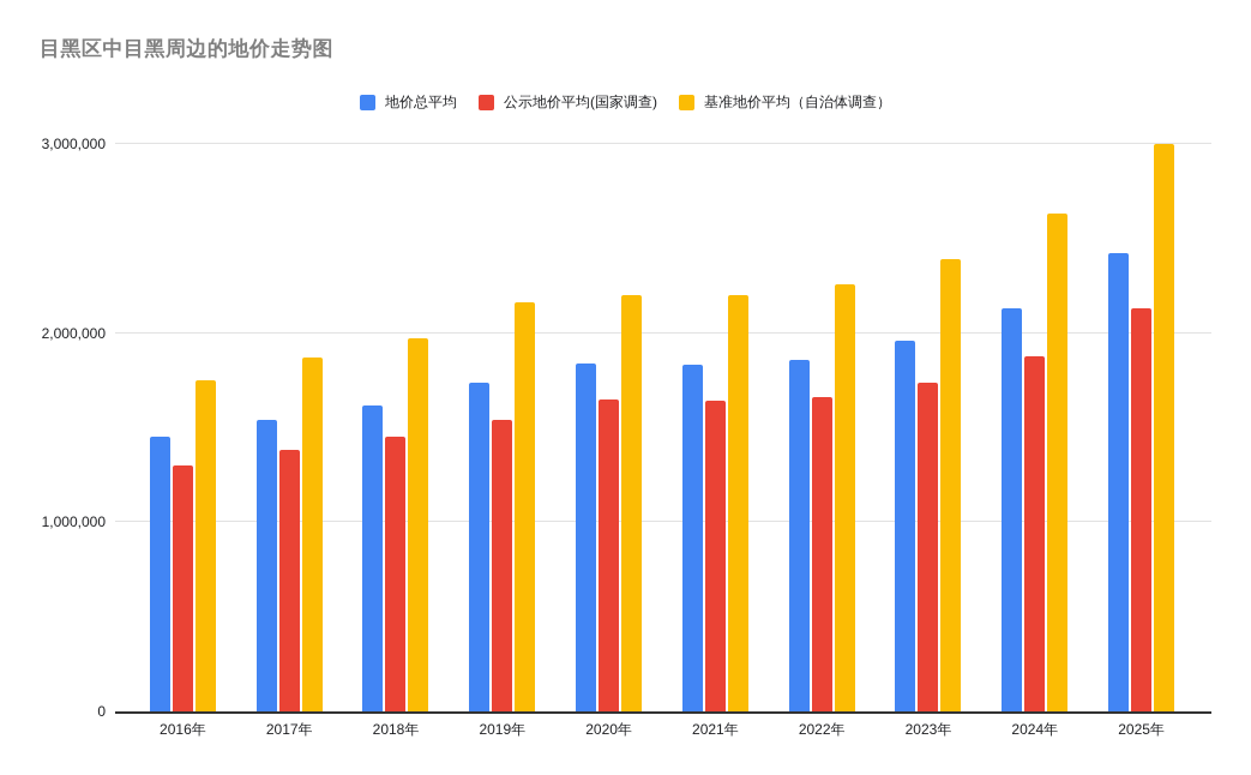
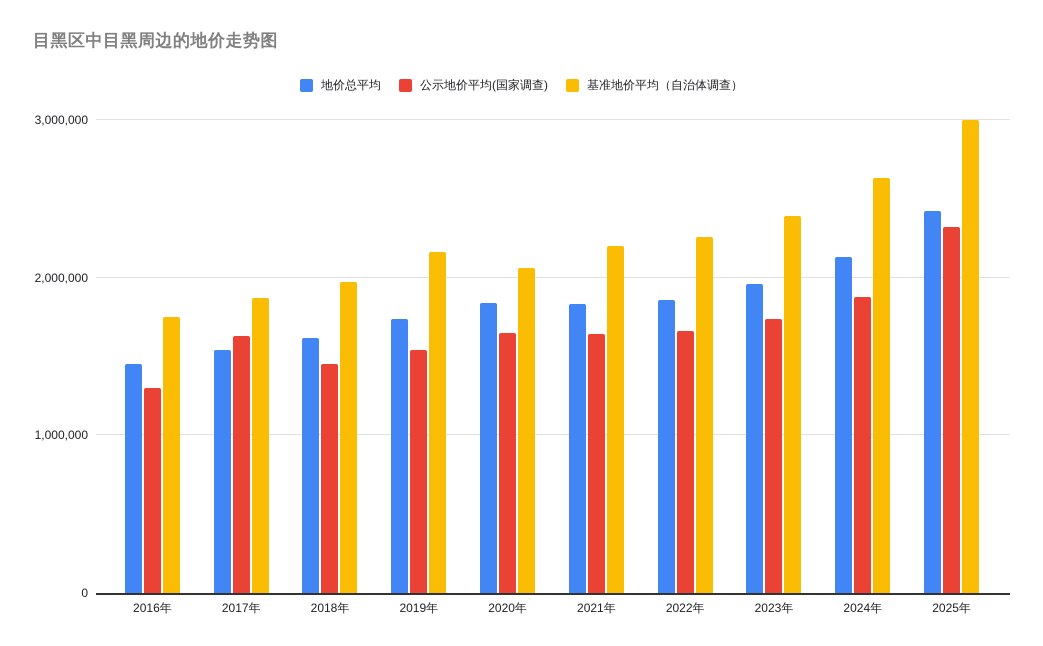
公示地价平均(国家调查)/2017年: 1380000 -> 1630000
基准地价平均（自治体调查）/2020年: 2200000 -> 2060000
公示地价平均(国家调查)/2025年: 2130000 -> 2320000
